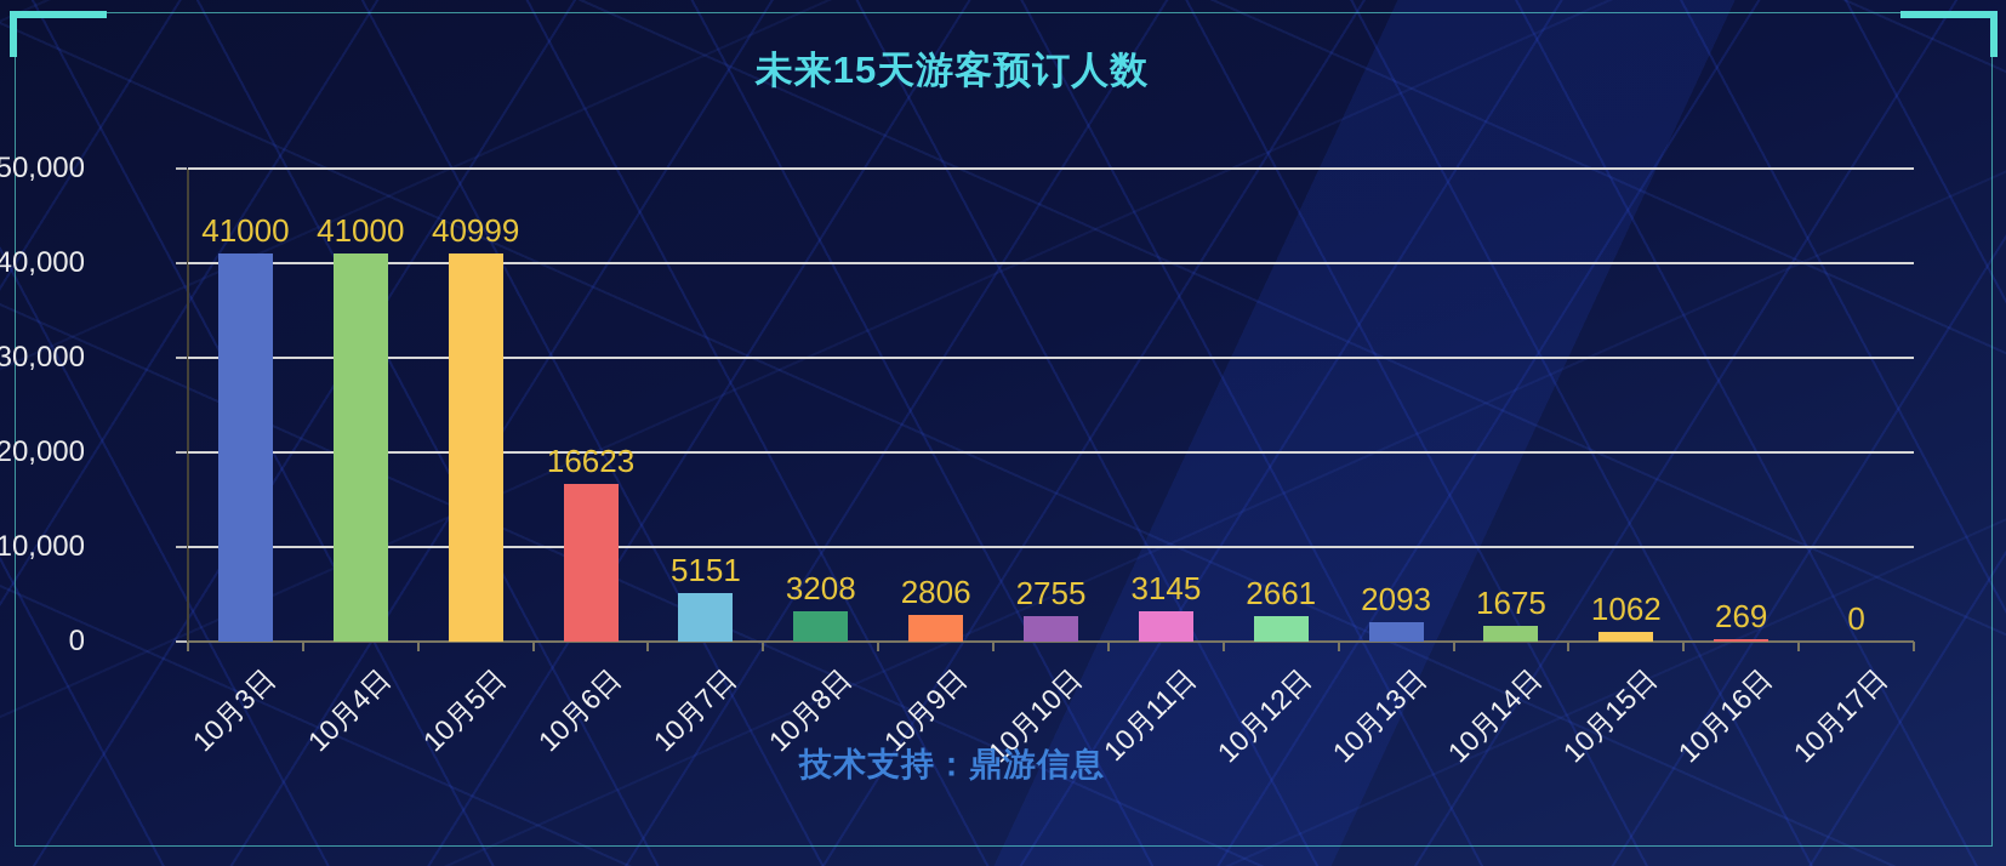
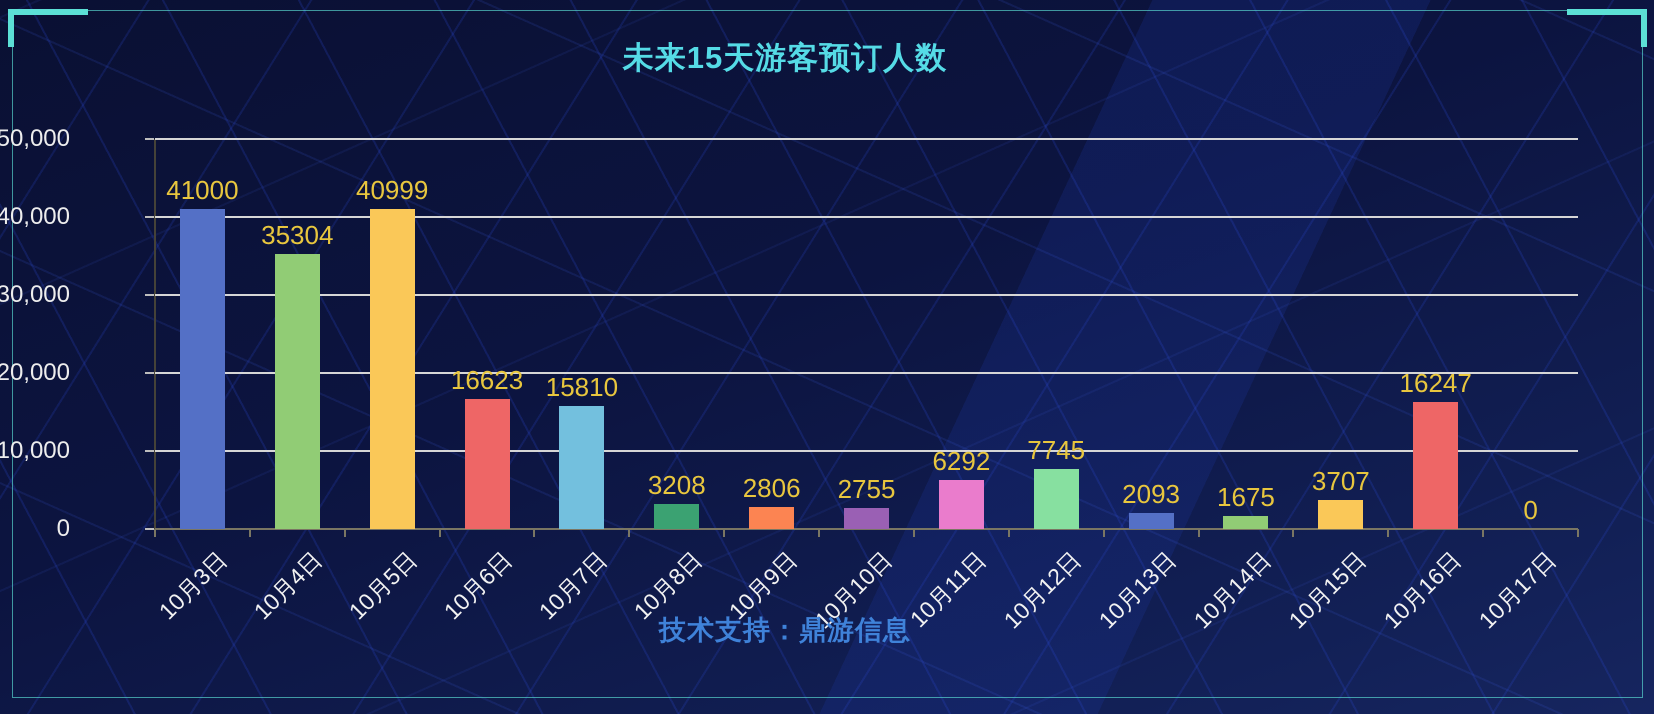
10月4日: 41000 -> 35304
10月7日: 5151 -> 15810
10月11日: 3145 -> 6292
10月12日: 2661 -> 7745
10月15日: 1062 -> 3707
10月16日: 269 -> 16247
